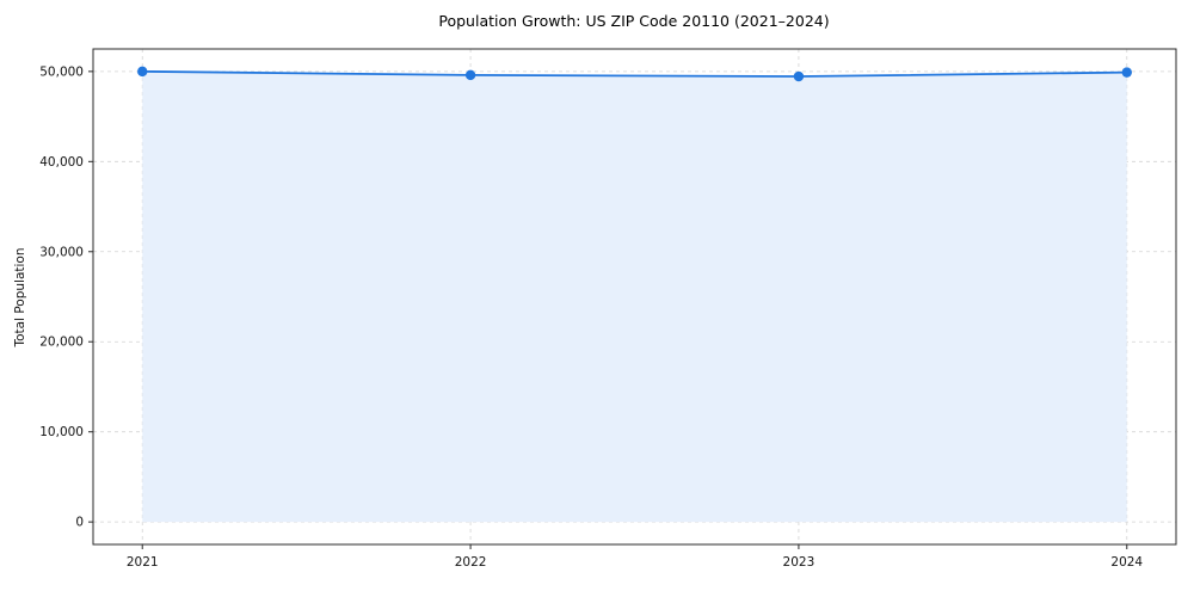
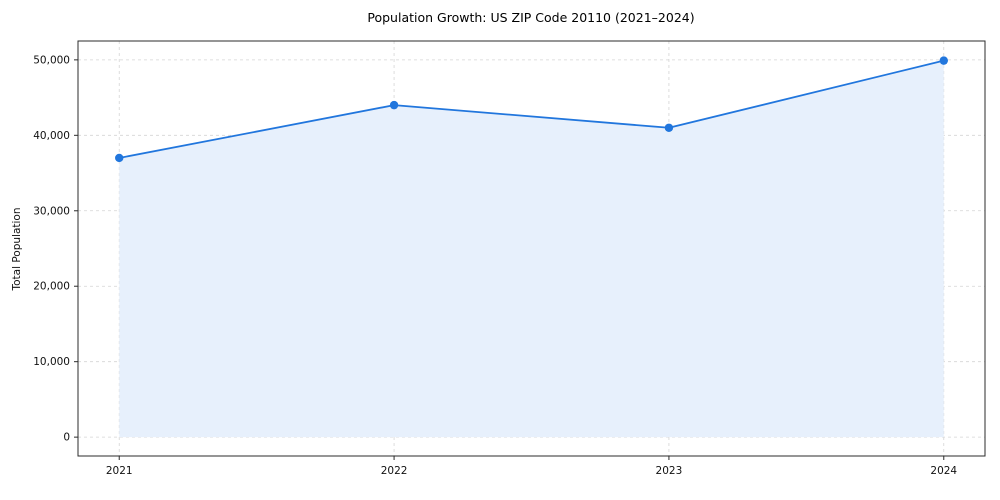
2021: 50000 -> 37000
2022: 50000 -> 44000
2023: 49000 -> 41000
